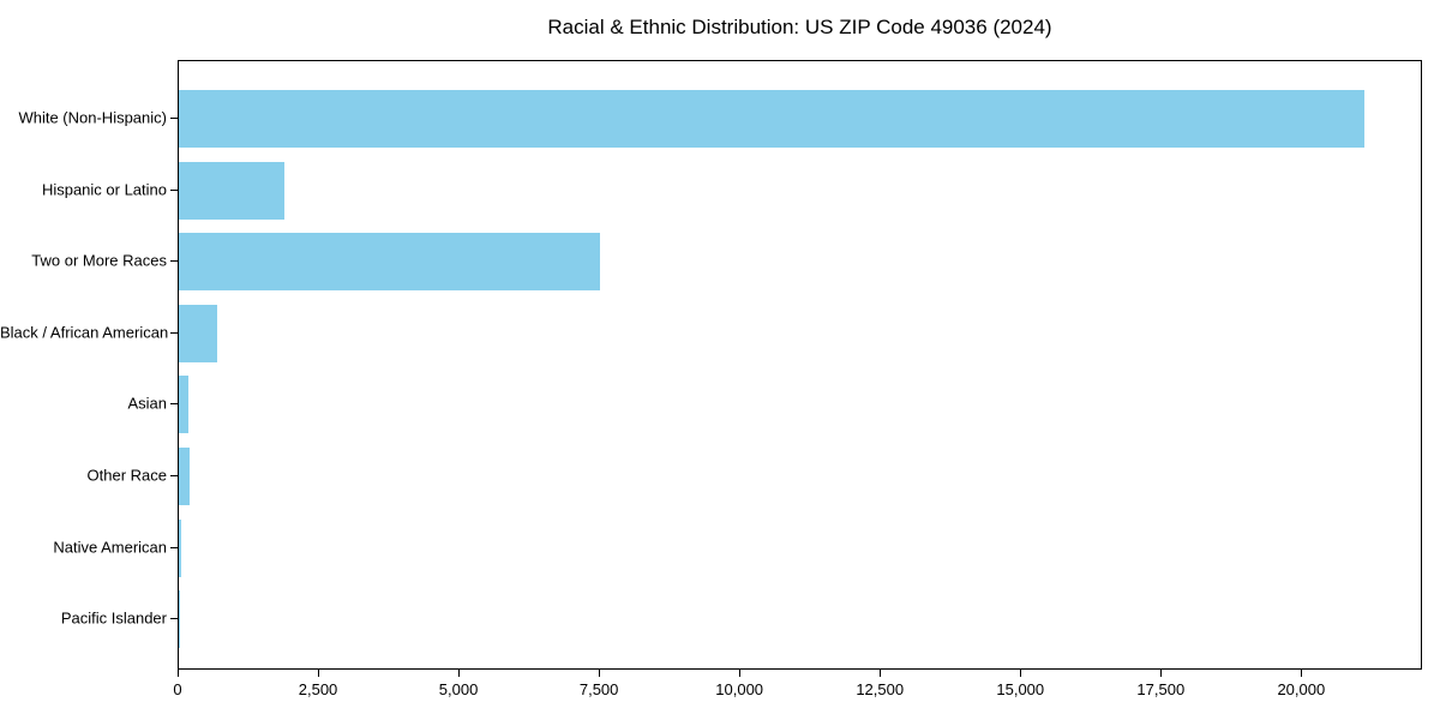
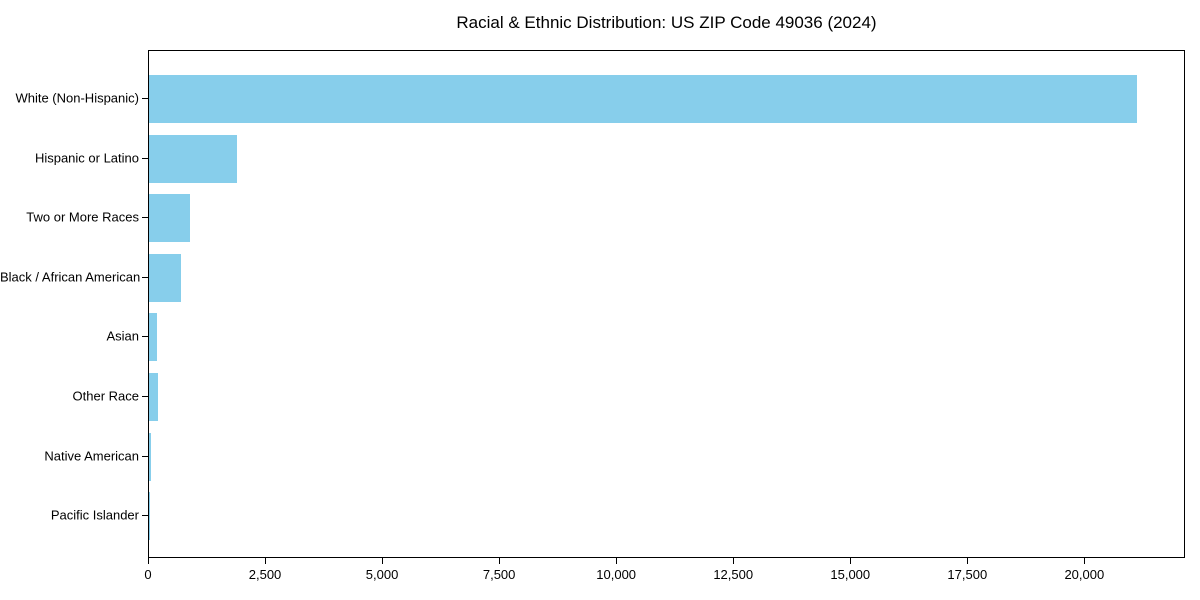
Two or More Races: 7500 -> 900
